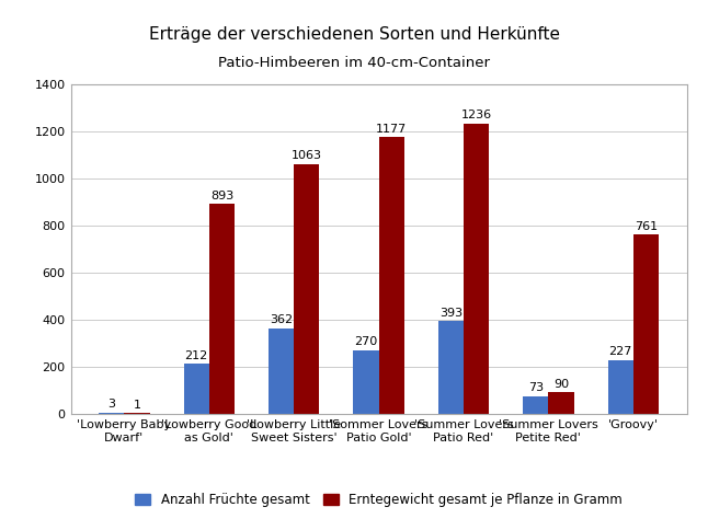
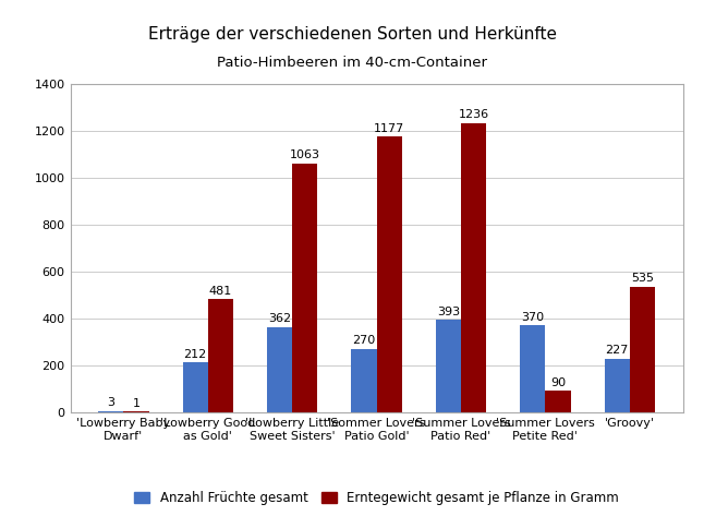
Erntegewicht gesamt je Pflanze in Gramm/'Lowberry Good as Gold': 893 -> 481
Anzahl Früchte gesamt/'Summer Lovers Petite Red': 73 -> 370
Erntegewicht gesamt je Pflanze in Gramm/'Groovy': 761 -> 535
